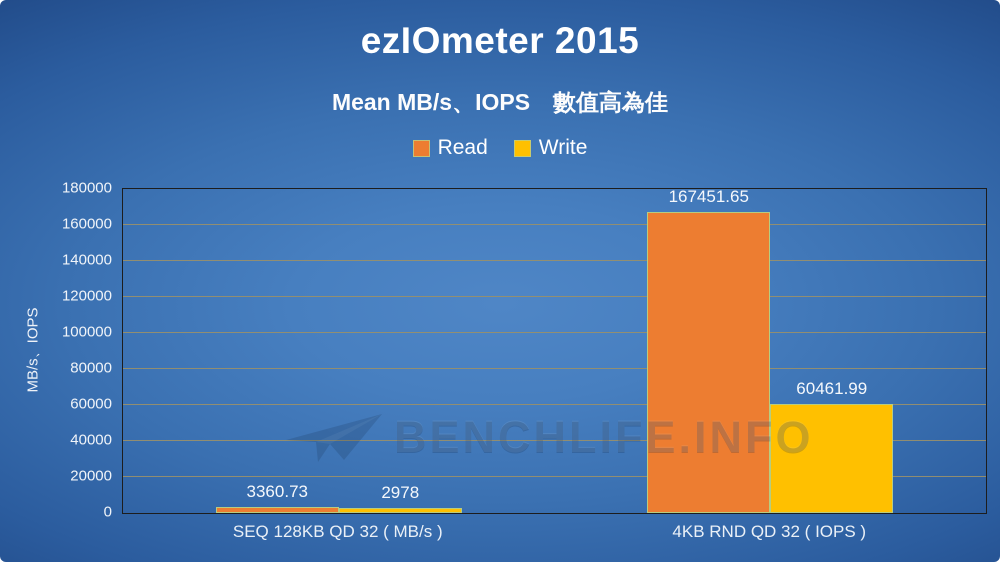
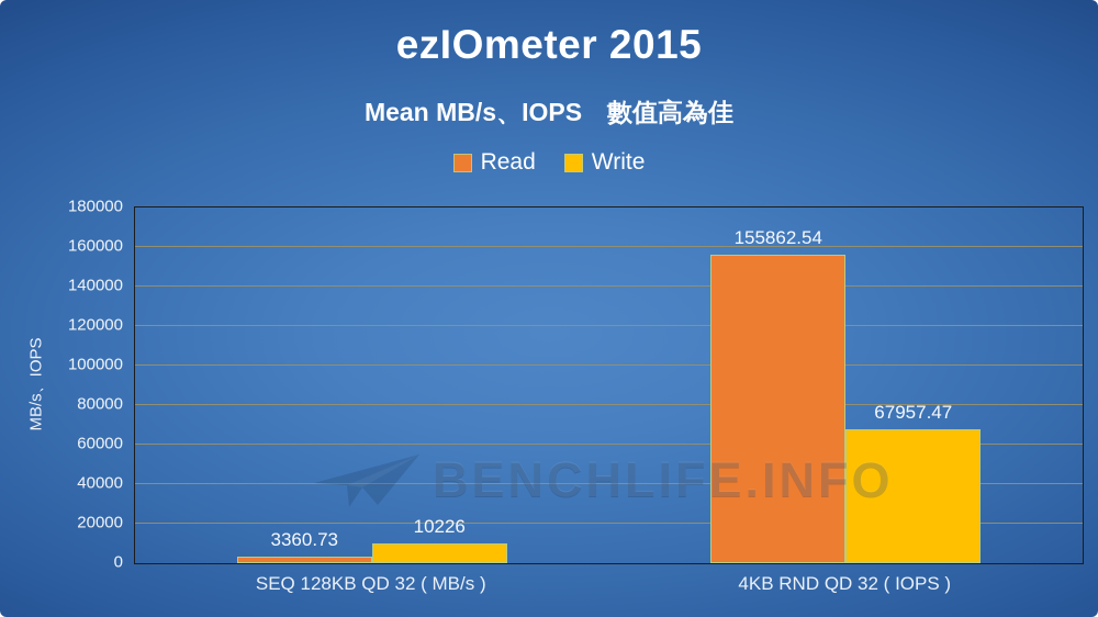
Write/SEQ 128KB QD 32 ( MB/s ): 2978 -> 10226
Read/4KB RND QD 32 ( IOPS ): 167451.65 -> 155862.54
Write/4KB RND QD 32 ( IOPS ): 60461.99 -> 67957.47
